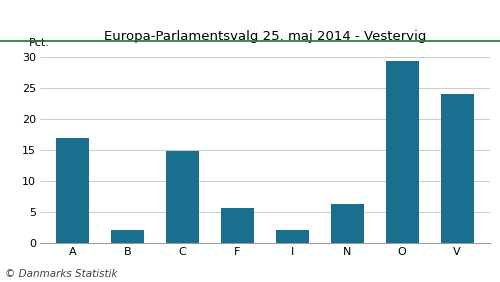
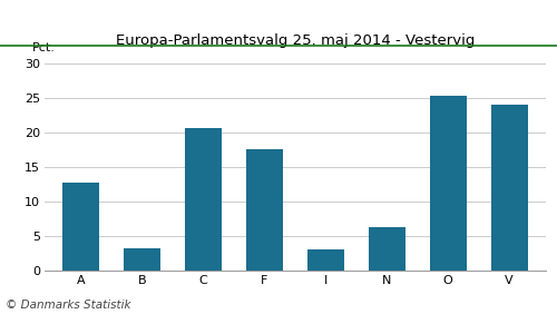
A: 17.0 -> 12.8
B: 2.0 -> 3.2
C: 14.8 -> 20.6
F: 5.6 -> 17.6
I: 2.0 -> 3.0
O: 29.5 -> 25.4
